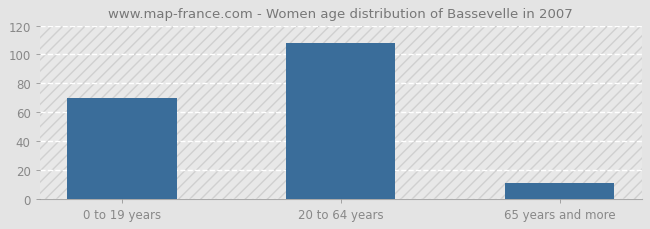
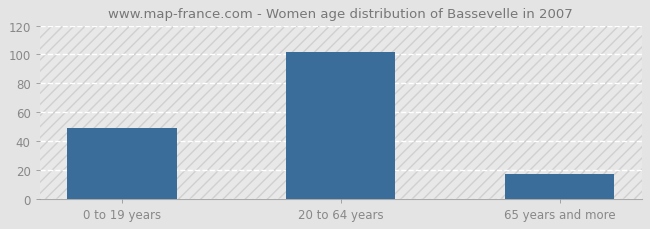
0 to 19 years: 70 -> 49
20 to 64 years: 108 -> 102
65 years and more: 11 -> 17
